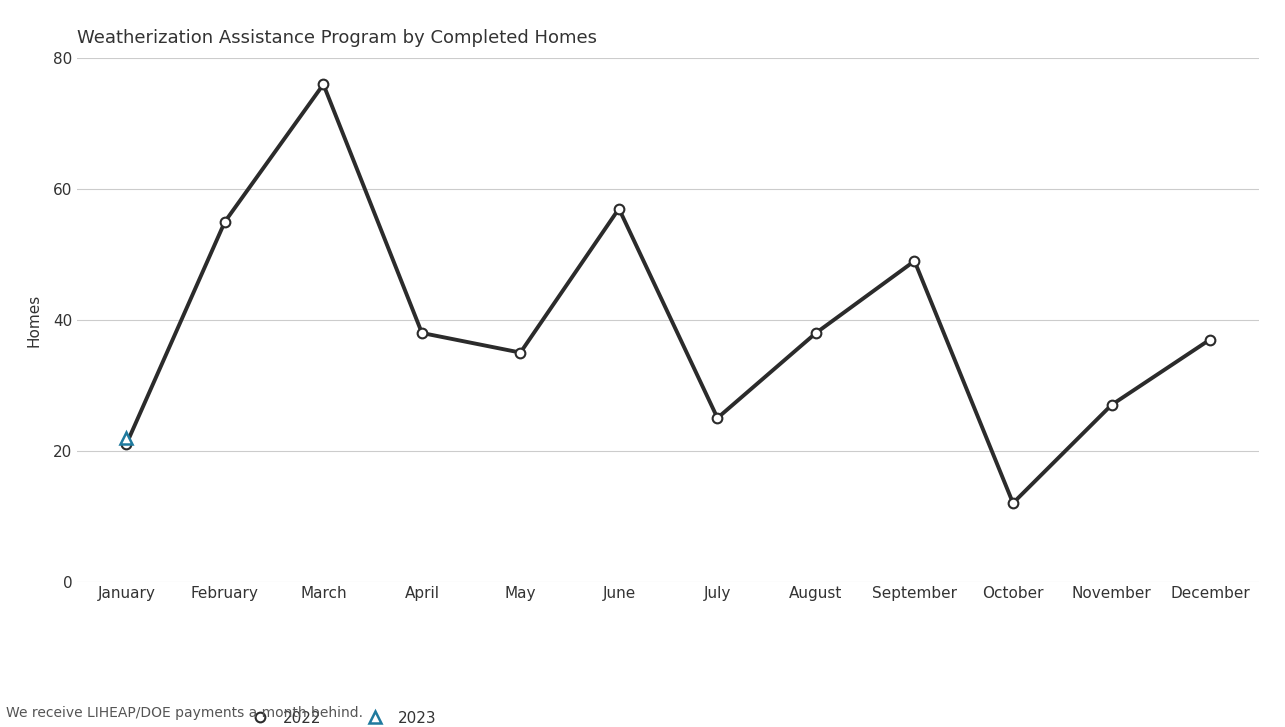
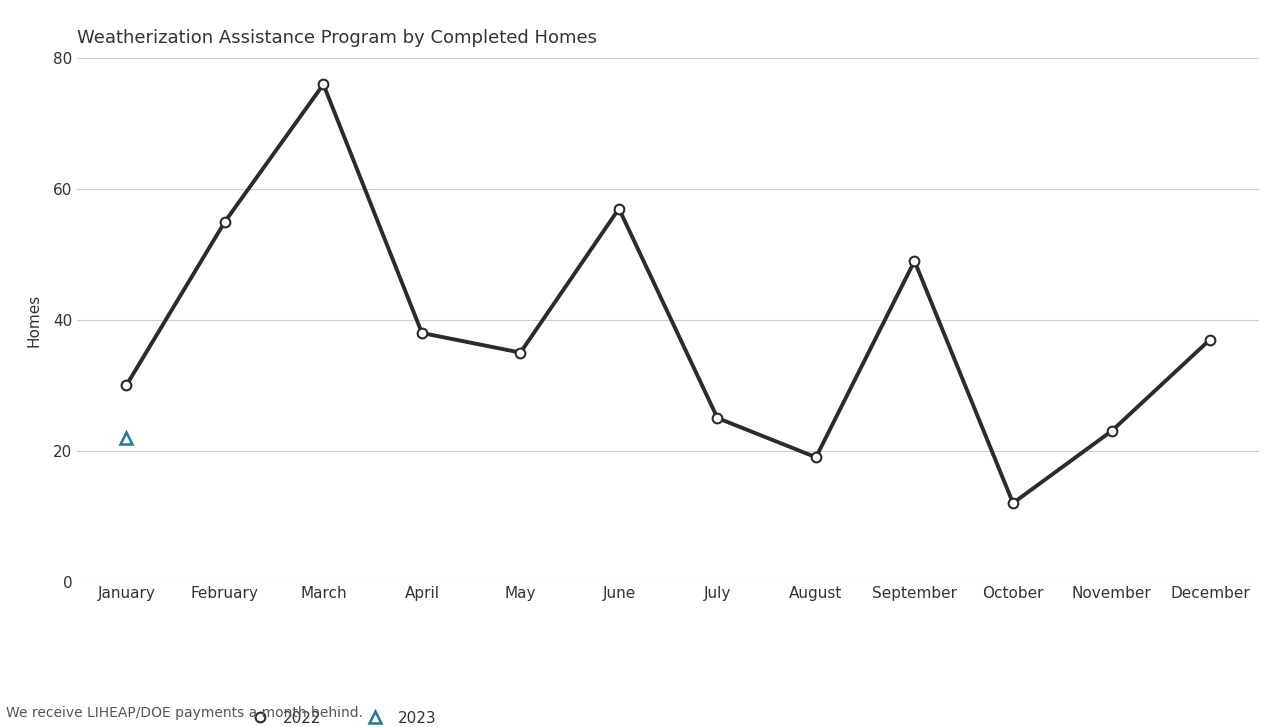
January: 21 -> 30
August: 38 -> 19
November: 27 -> 23
